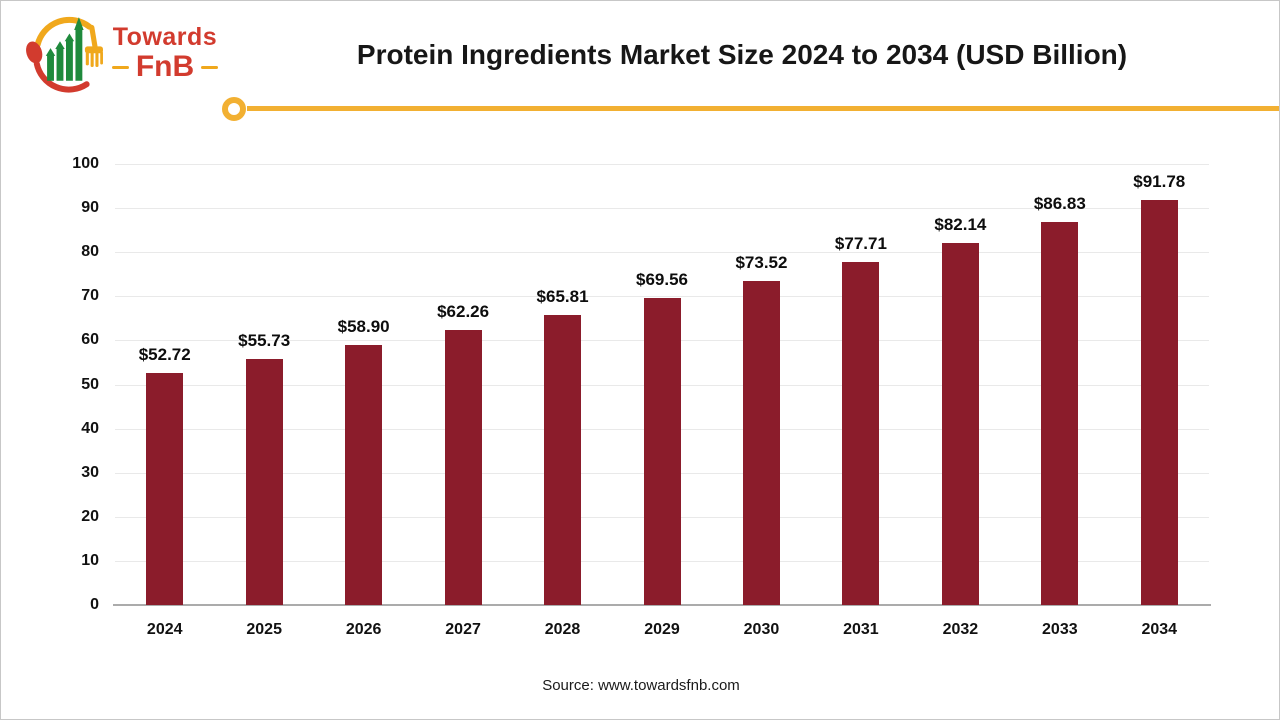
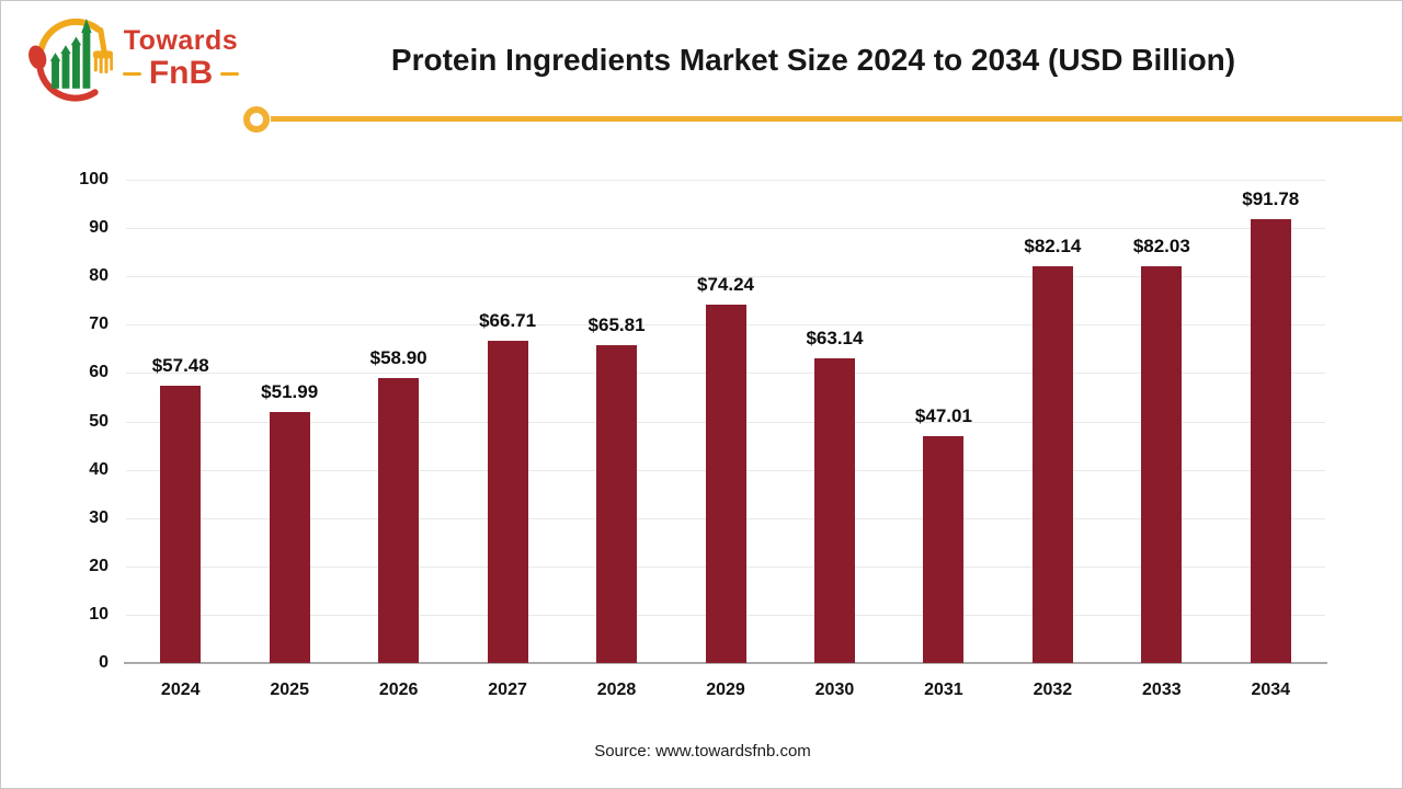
2024: $52.72 -> $57.48
2025: $55.73 -> $51.99
2027: $62.26 -> $66.71
2029: $69.56 -> $74.24
2030: $73.52 -> $63.14
2031: $77.71 -> $47.01
2033: $86.83 -> $82.03
